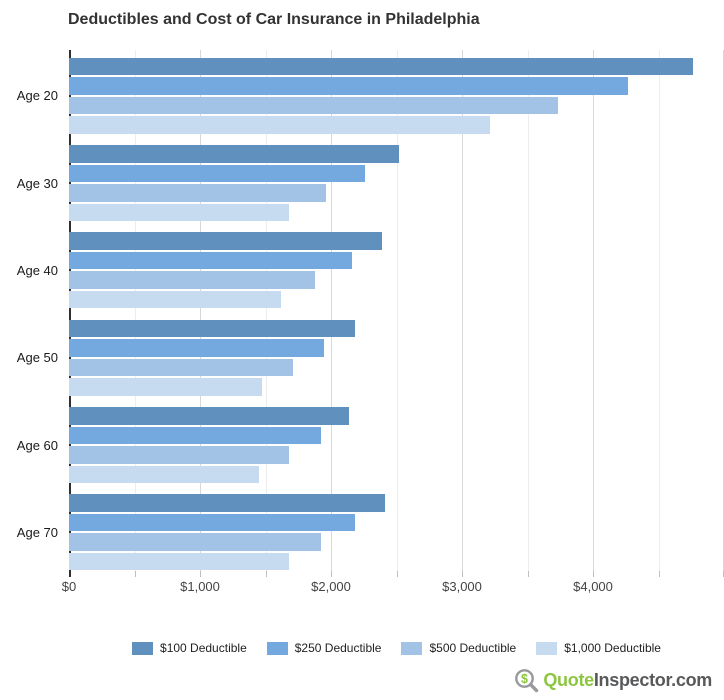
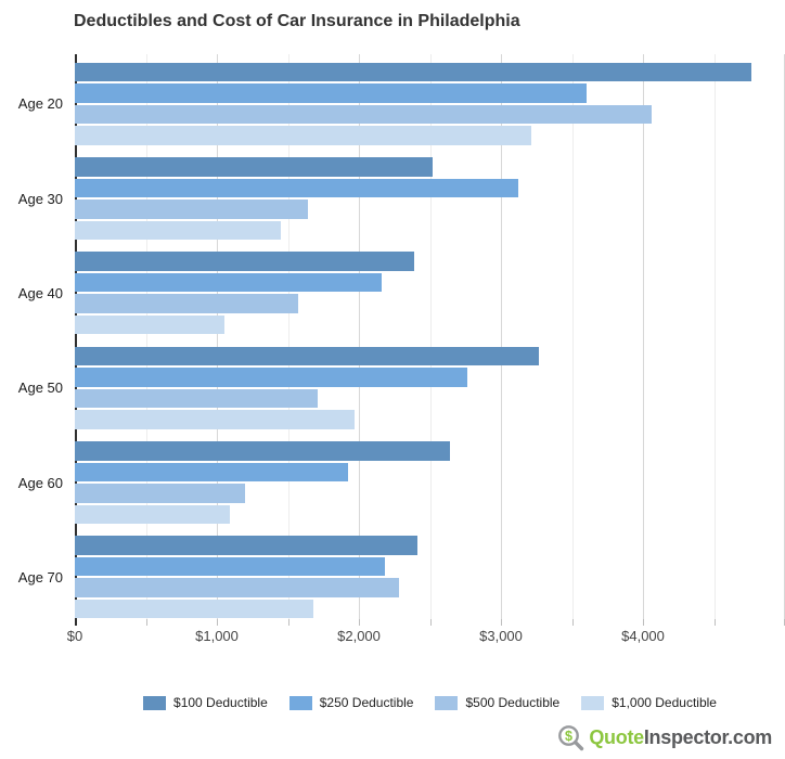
$250 Deductible/Age 20: $4270 -> $3600
$500 Deductible/Age 20: $3730 -> $4060
$250 Deductible/Age 30: $2260 -> $3120
$500 Deductible/Age 30: $1960 -> $1640
$1,000 Deductible/Age 30: $1680 -> $1450
$500 Deductible/Age 40: $1880 -> $1570
$1,000 Deductible/Age 40: $1620 -> $1050
$100 Deductible/Age 50: $2180 -> $3270
$250 Deductible/Age 50: $1950 -> $2760
$1,000 Deductible/Age 50: $1470 -> $1970
$100 Deductible/Age 60: $2140 -> $2640
$500 Deductible/Age 60: $1680 -> $1200
$1,000 Deductible/Age 60: $1450 -> $1090
$500 Deductible/Age 70: $1920 -> $2280
